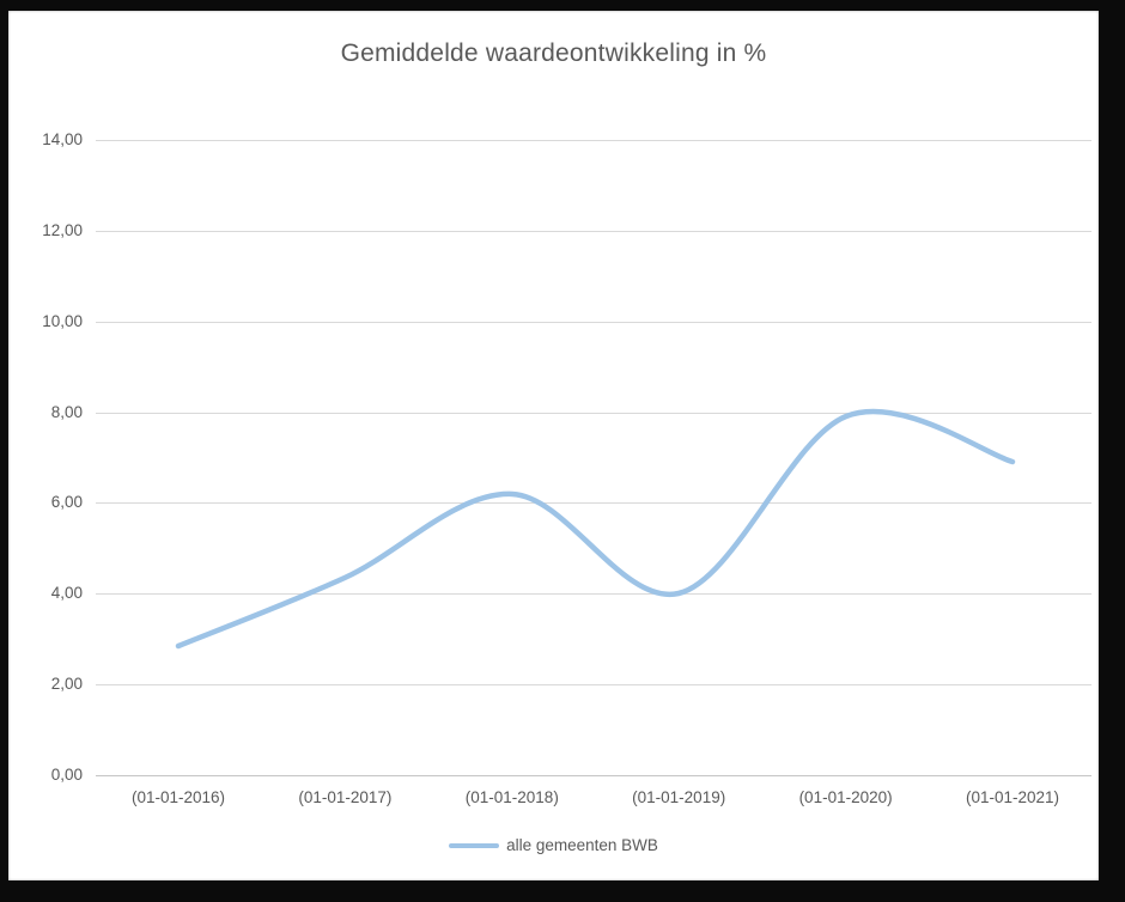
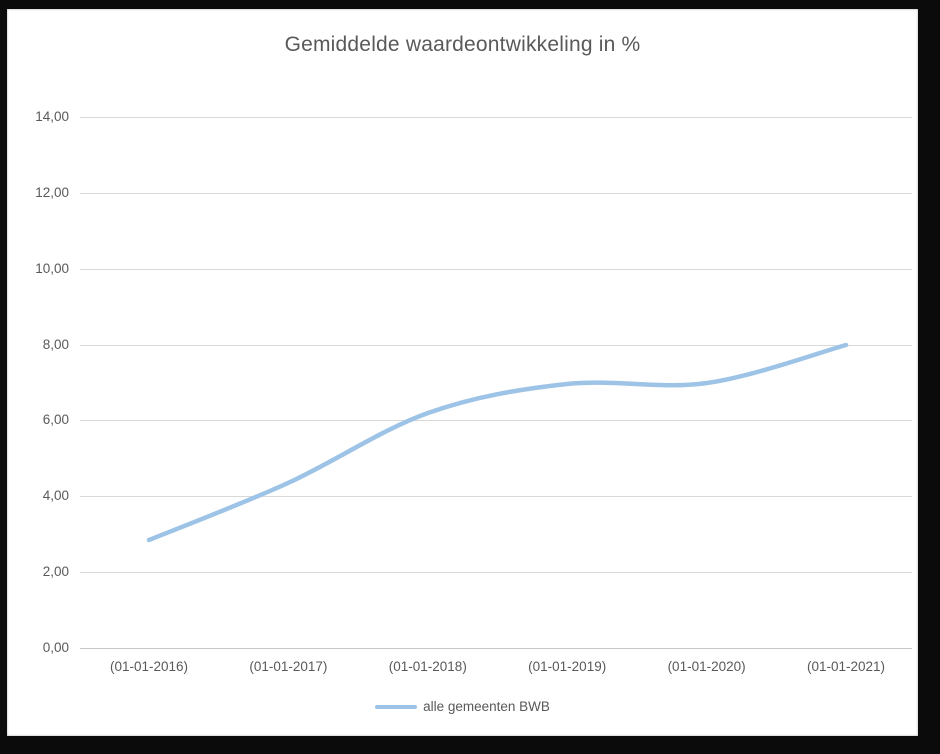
(01-01-2019): 4,0 -> 7,0
(01-01-2020): 7,9 -> 7,0
(01-01-2021): 6,9 -> 8,0
